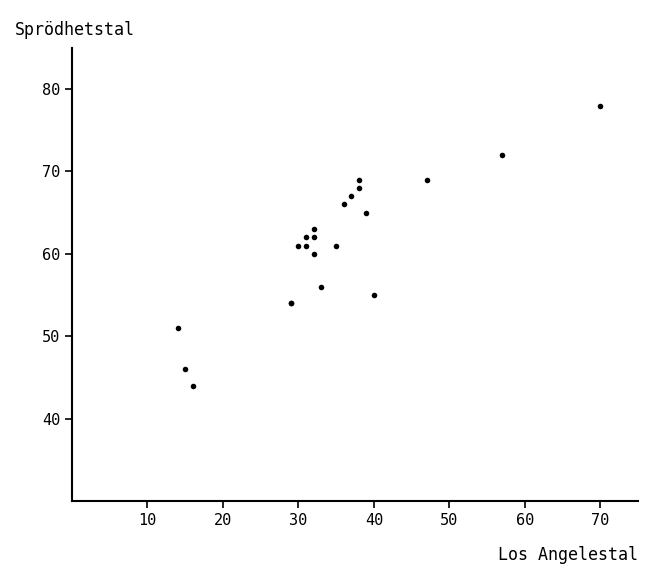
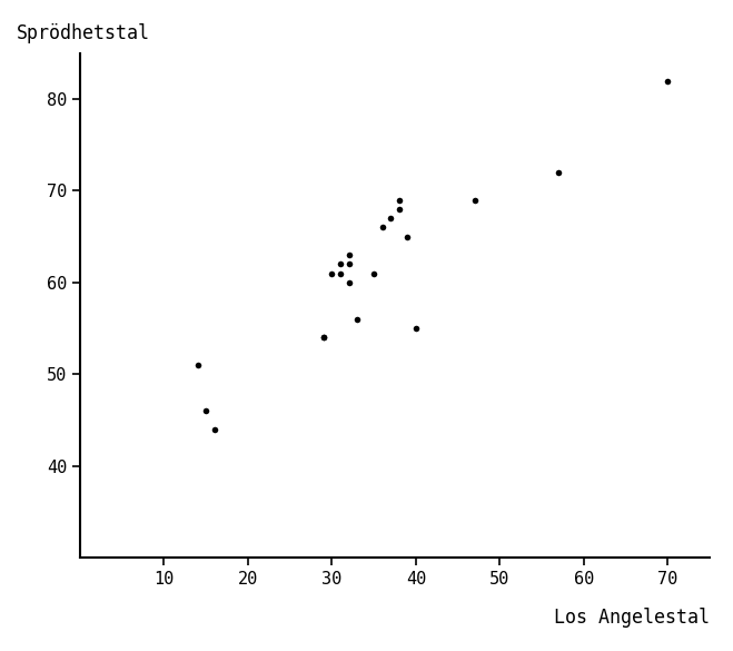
70: 78 -> 82
